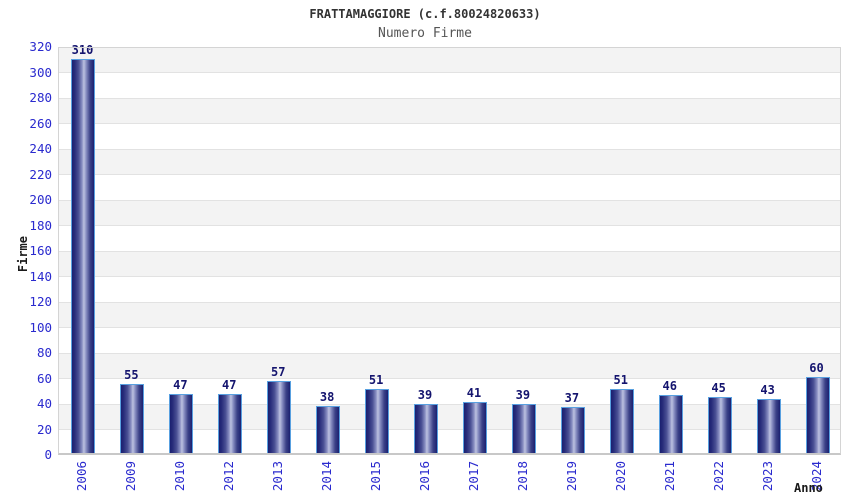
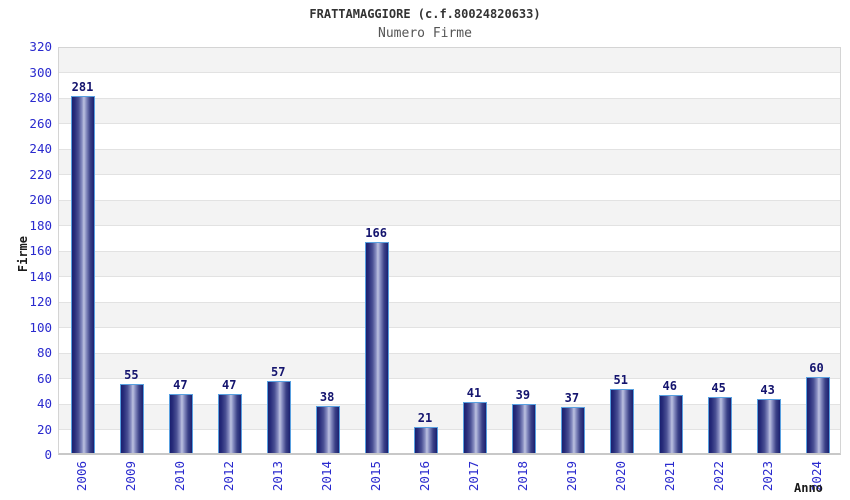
2006: 310 -> 281
2015: 51 -> 166
2016: 39 -> 21
